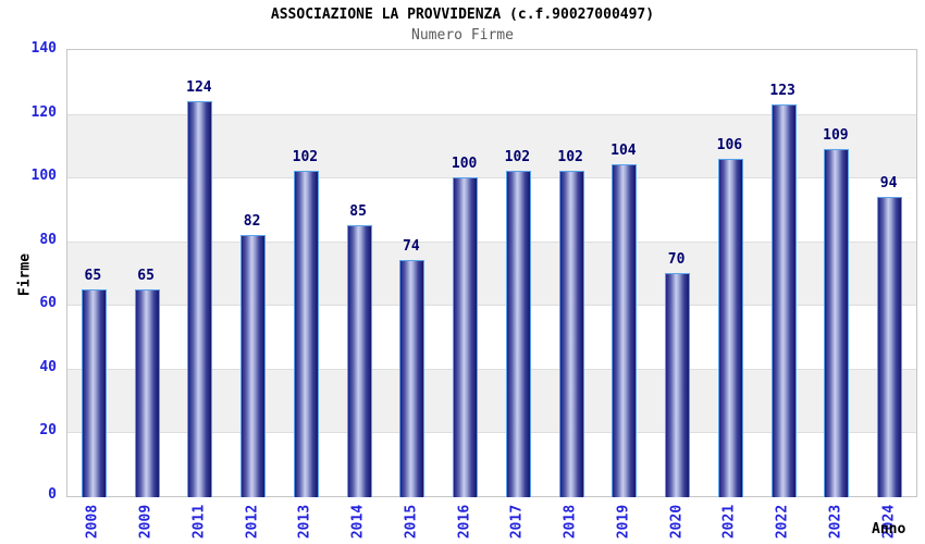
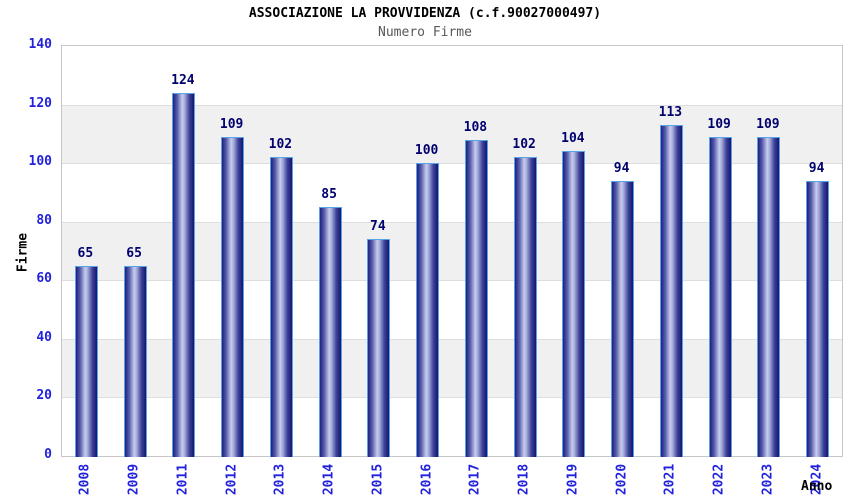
2012: 82 -> 109
2017: 102 -> 108
2020: 70 -> 94
2021: 106 -> 113
2022: 123 -> 109
